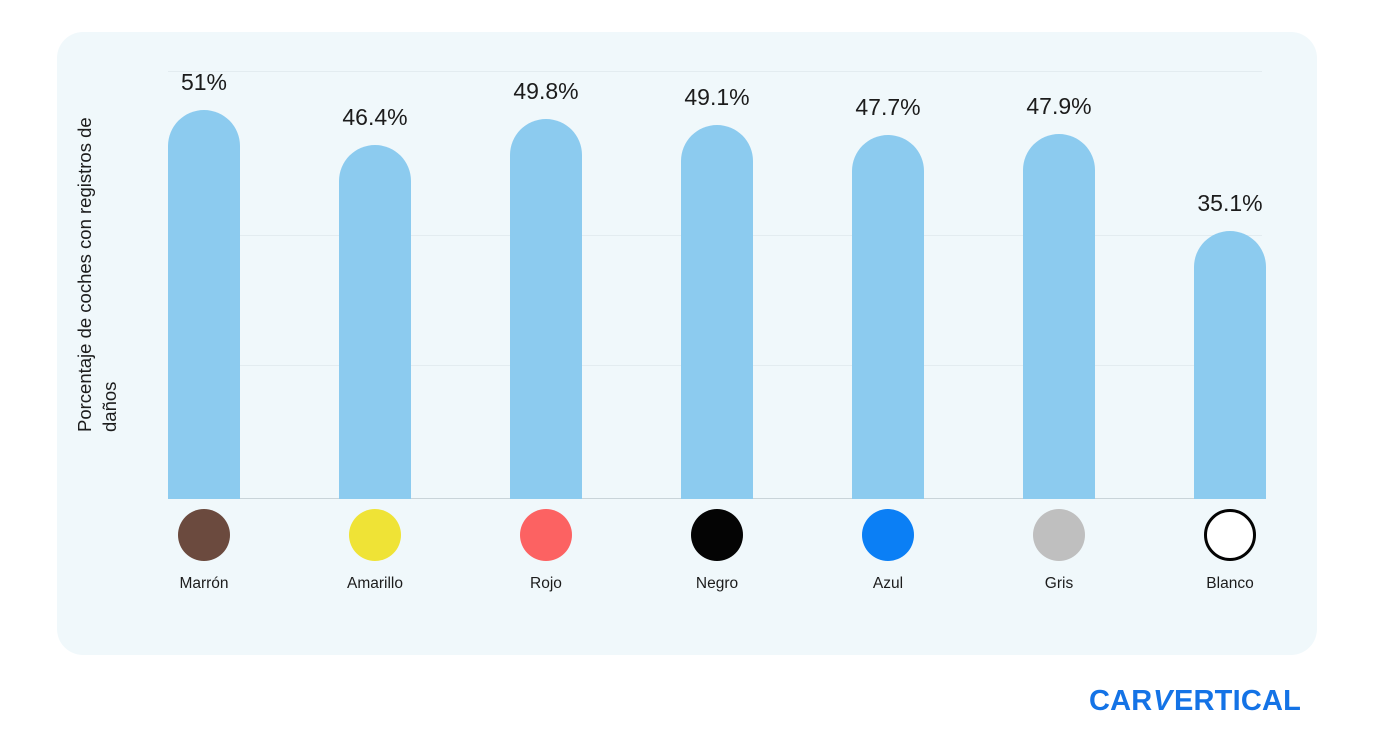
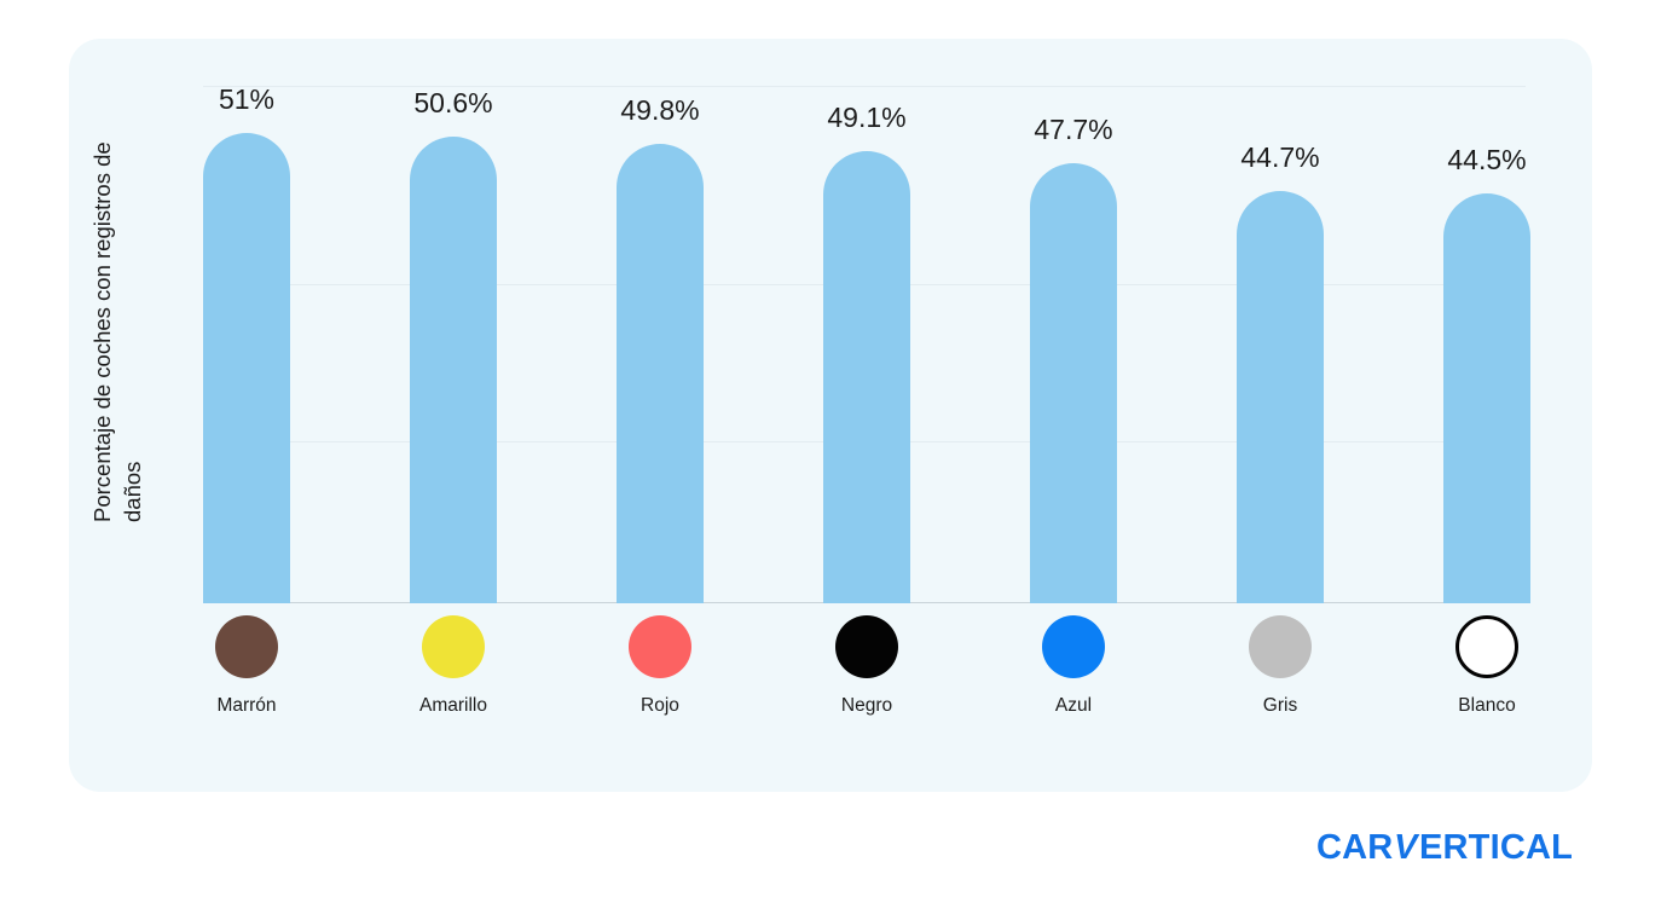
Amarillo: 46.4% -> 50.6%
Gris: 47.9% -> 44.7%
Blanco: 35.1% -> 44.5%
